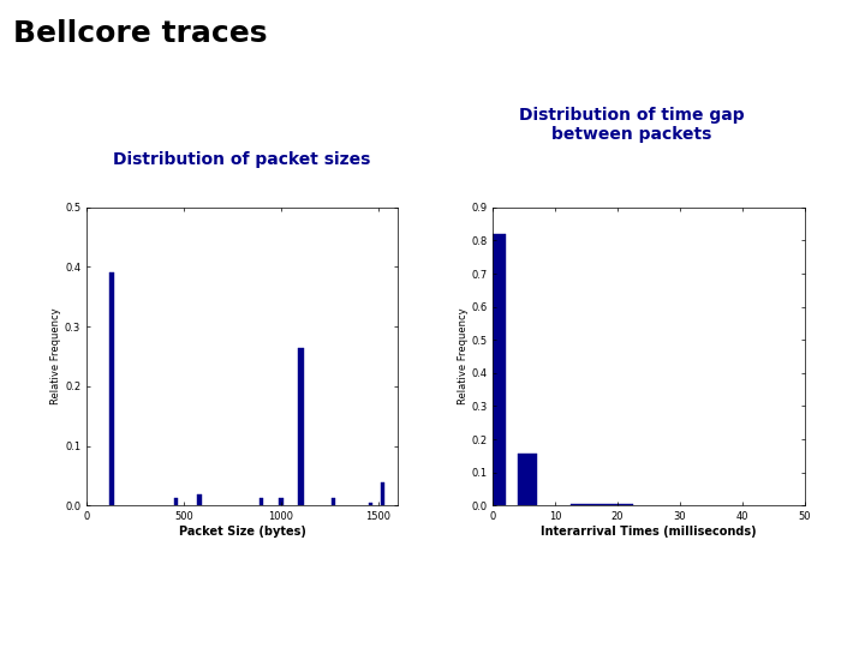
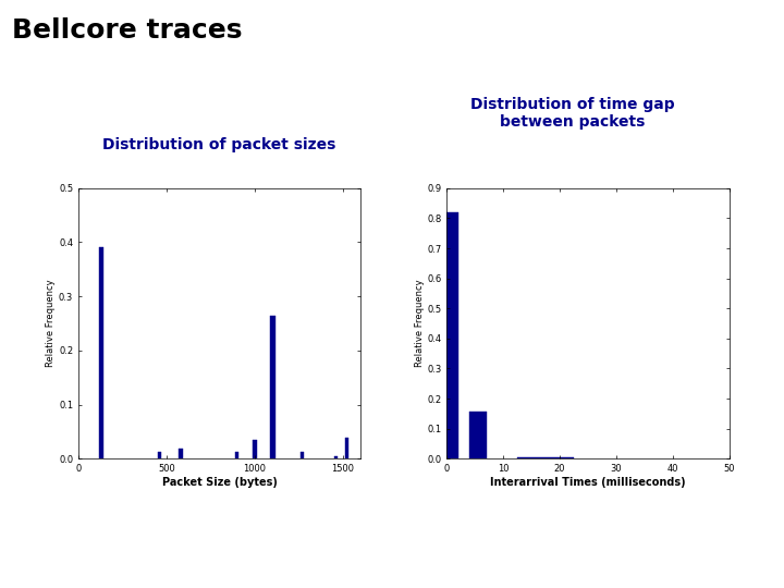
1000: 0.012 -> 0.035
